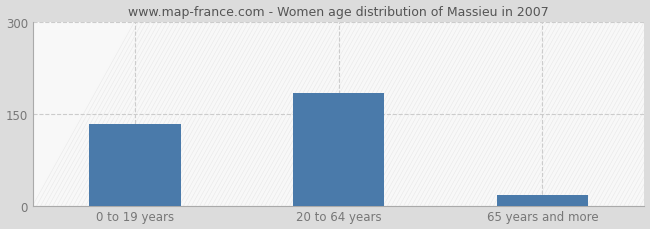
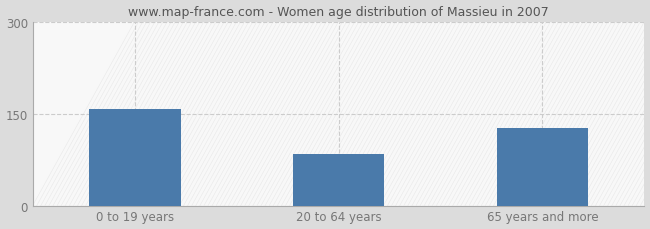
0 to 19 years: 133 -> 158
20 to 64 years: 183 -> 84
65 years and more: 17 -> 126
